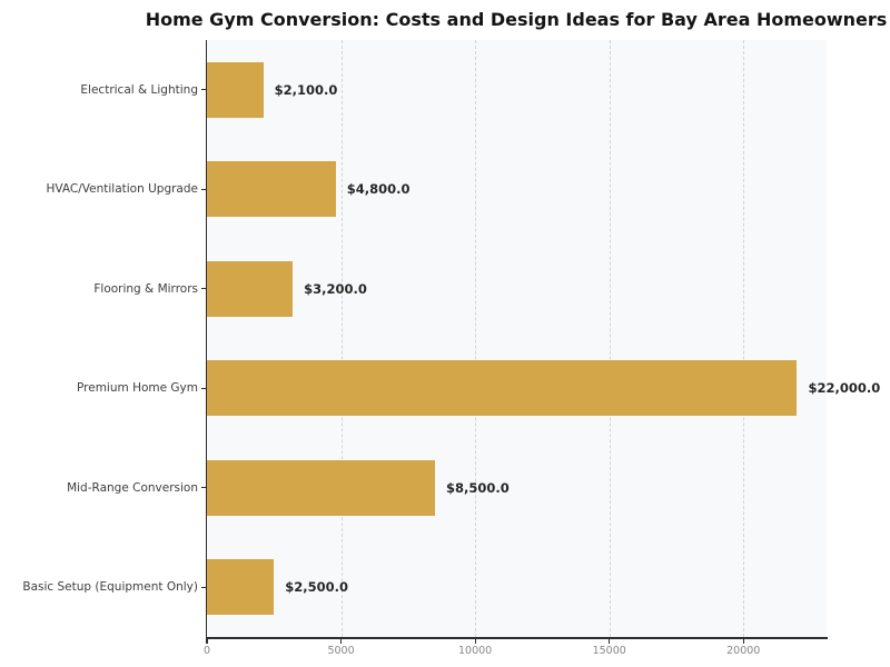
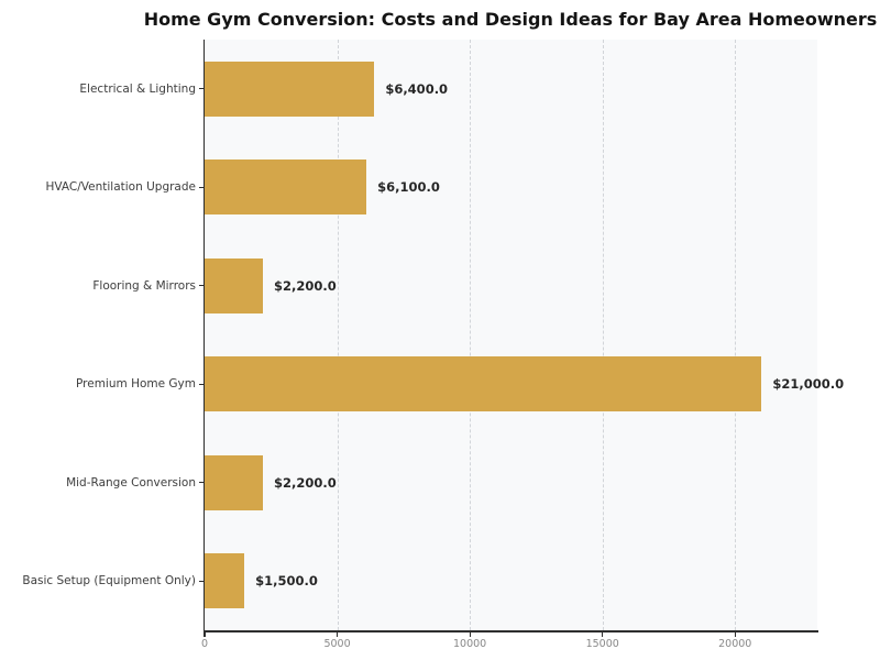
Electrical & Lighting: $2,100.0 -> $6,400.0
HVAC/Ventilation Upgrade: $4,800.0 -> $6,100.0
Flooring & Mirrors: $3,200.0 -> $2,200.0
Premium Home Gym: $22,000.0 -> $21,000.0
Mid-Range Conversion: $8,500.0 -> $2,200.0
Basic Setup (Equipment Only): $2,500.0 -> $1,500.0
